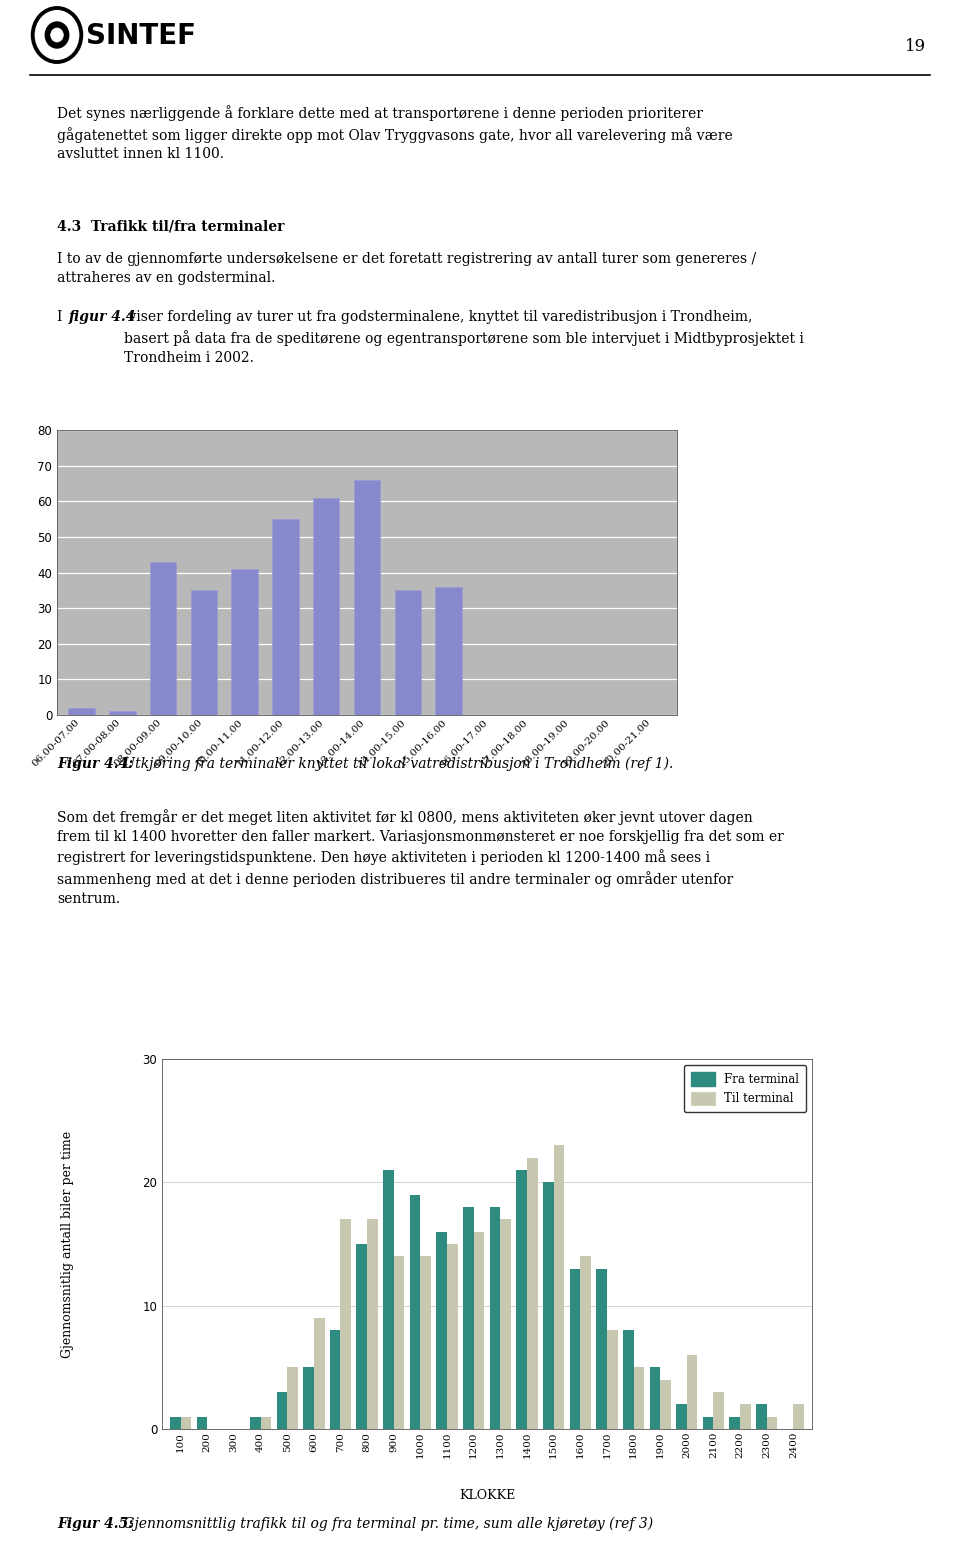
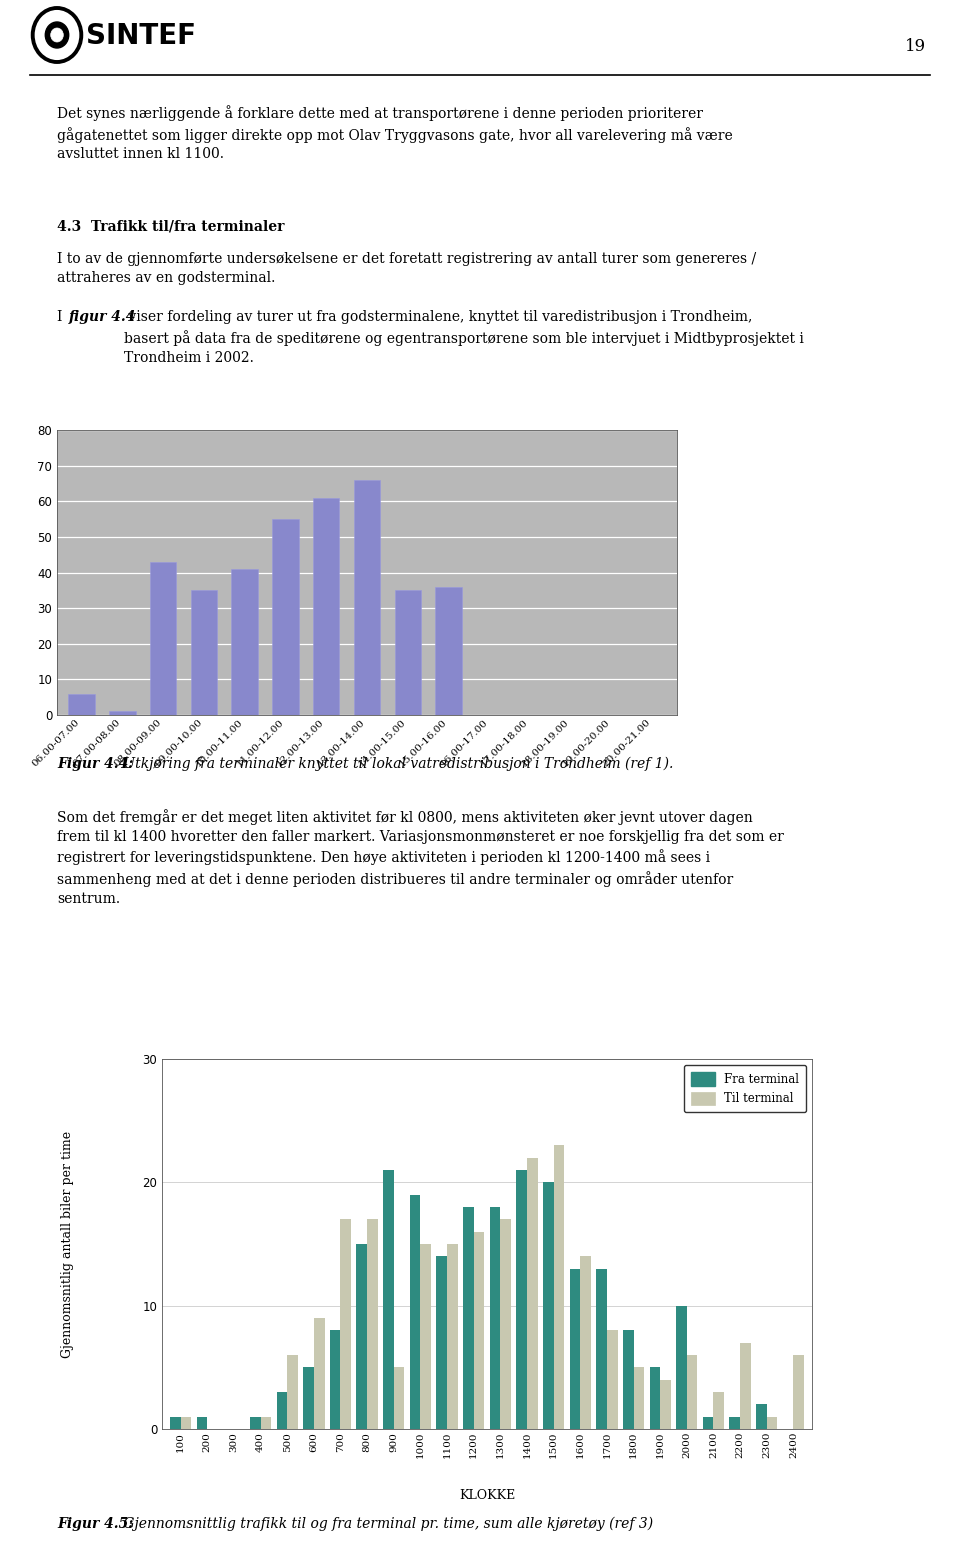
06.00-07.00: 2 -> 6
Til terminal/500: 5 -> 6
Til terminal/900: 14 -> 5
Til terminal/1000: 14 -> 15
Fra terminal/1100: 16 -> 14
Fra terminal/2000: 2 -> 10
Til terminal/2200: 2 -> 7
Til terminal/2400: 2 -> 6
